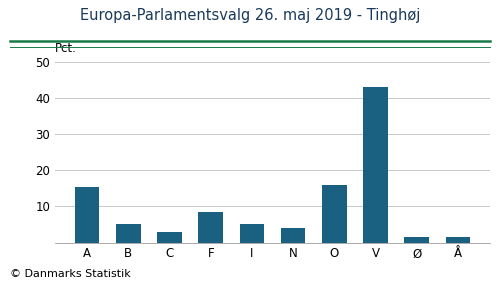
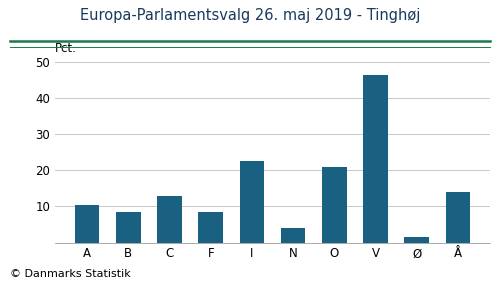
A: 15.5 -> 10.5
B: 5.0 -> 8.5
C: 3.0 -> 13.0
I: 5.0 -> 22.5
O: 16.0 -> 21.0
V: 43.0 -> 46.5
Å: 1.5 -> 14.0
